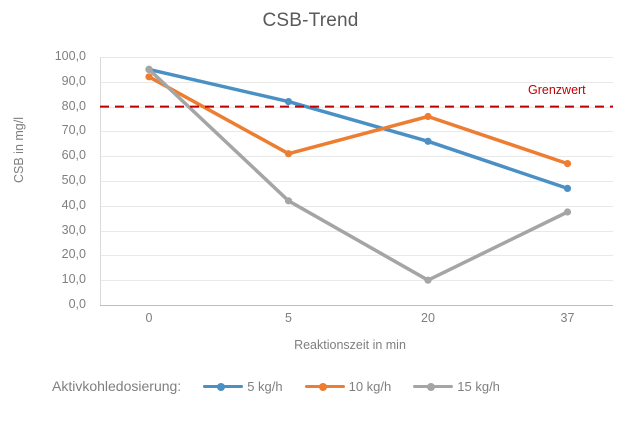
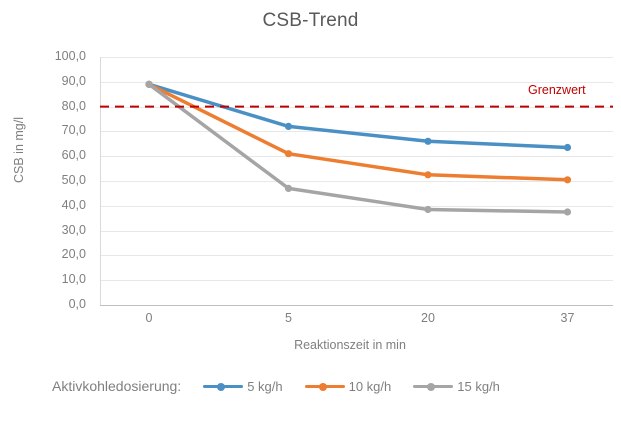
5 kg/h/0: 95 -> 89
10 kg/h/0: 92 -> 89
15 kg/h/0: 95 -> 89
5 kg/h/5: 82 -> 72
15 kg/h/5: 42 -> 47
10 kg/h/20: 76 -> 52
15 kg/h/20: 10 -> 38
5 kg/h/37: 47 -> 64
10 kg/h/37: 57 -> 50
